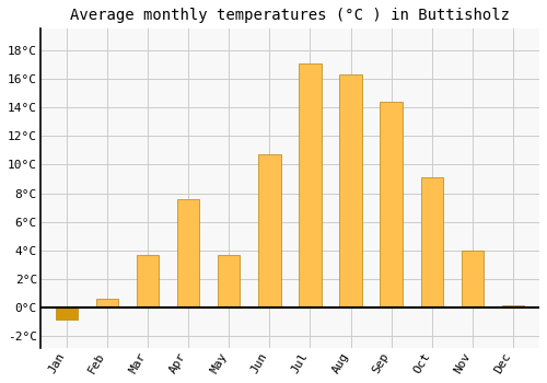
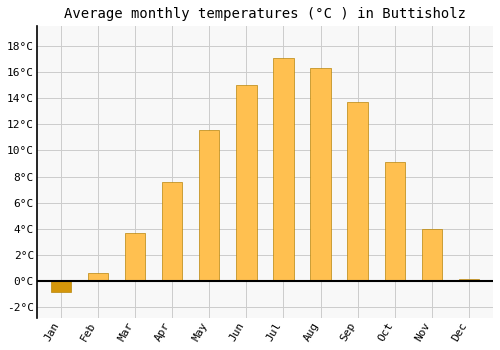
May: 3.7°C -> 11.6°C
Jun: 10.7°C -> 15.0°C
Sep: 14.4°C -> 13.7°C
